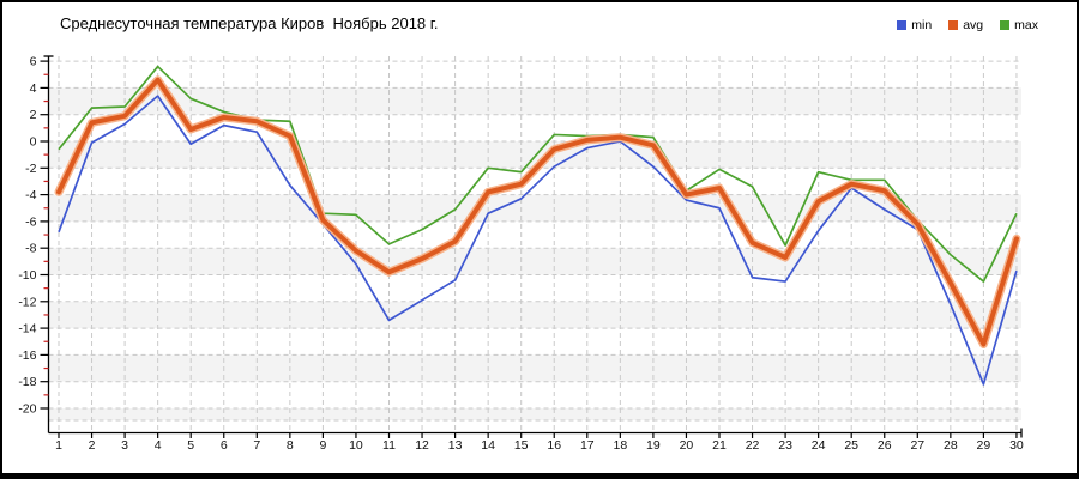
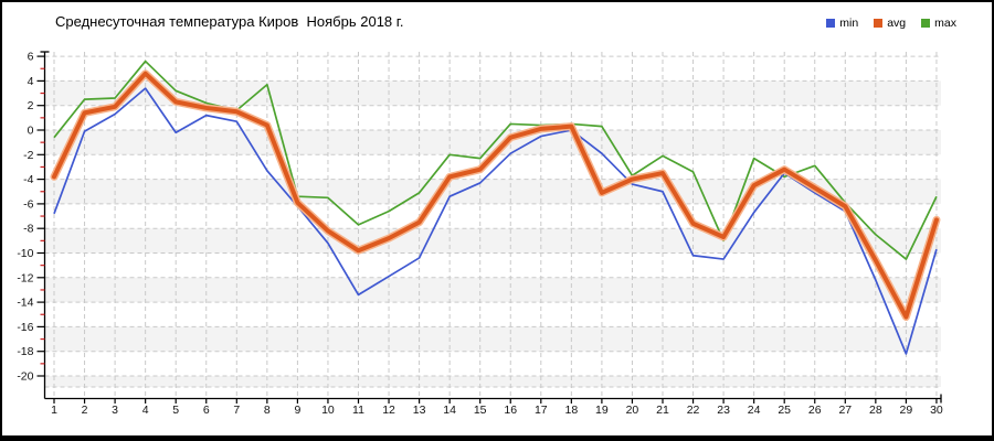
avg/5: 0.9 -> 2.3
max/8: 1.5 -> 3.7
avg/19: -0.3 -> -5.1
max/23: -7.8 -> -9.0
max/25: -2.9 -> -3.8
avg/26: -3.7 -> -4.7
